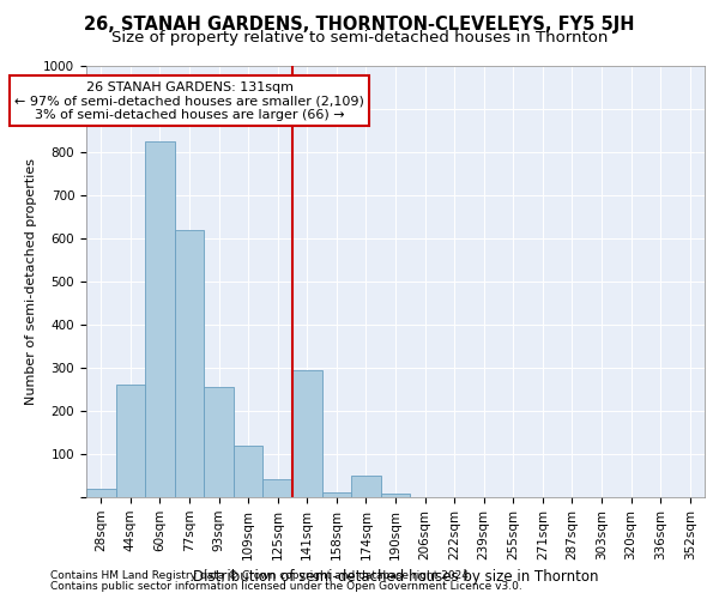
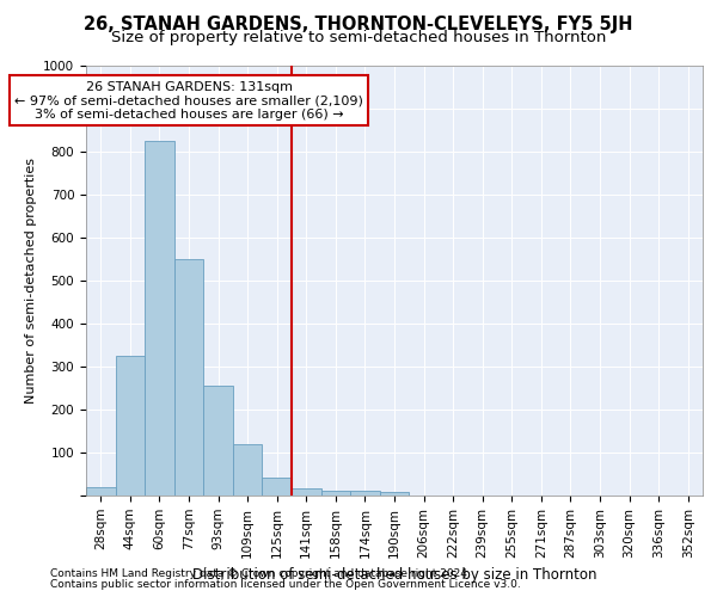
44sqm: 260 -> 325
77sqm: 620 -> 550
141sqm: 295 -> 17
174sqm: 50 -> 10
